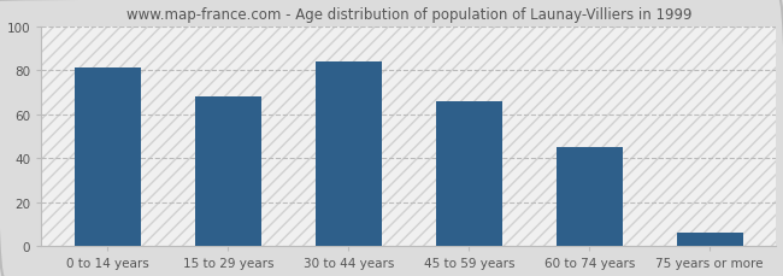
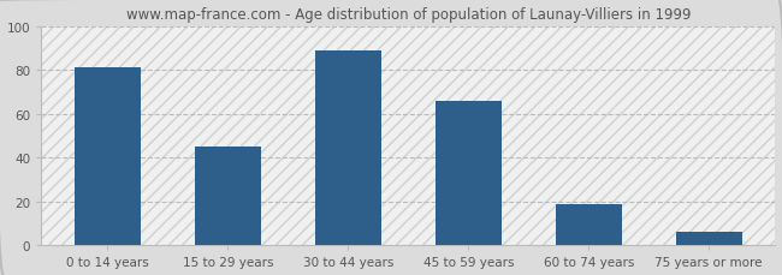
15 to 29 years: 68 -> 45
30 to 44 years: 84 -> 89
60 to 74 years: 45 -> 19
